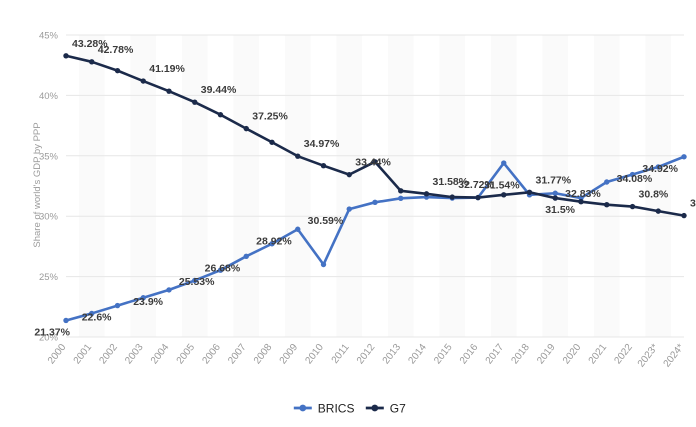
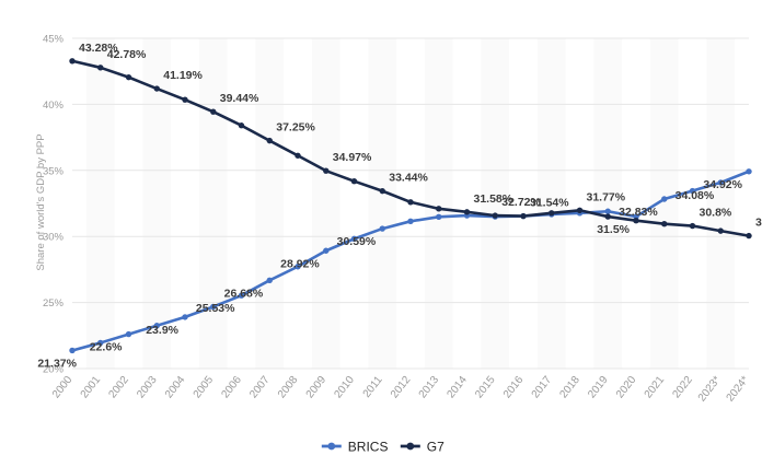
BRICS/2010: 26.0% -> 29.8%
G7/2012: 34.5% -> 32.6%
BRICS/2017: 34.4% -> 31.7%
